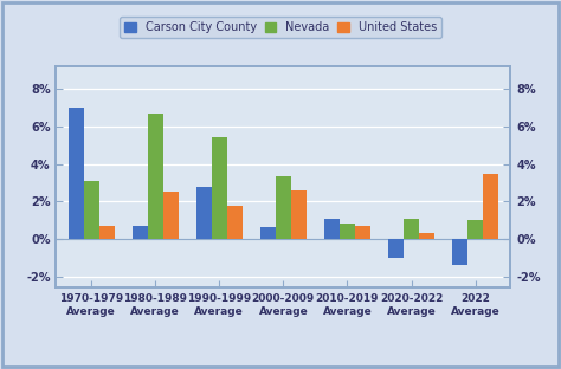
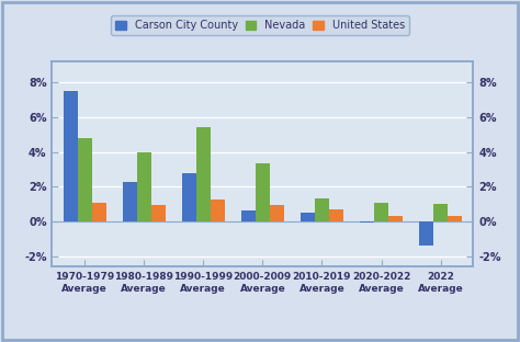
Carson City County/1970-1979 Average: 7.0% -> 7.5%
Nevada/1970-1979 Average: 3.1% -> 4.8%
United States/1970-1979 Average: 0.7% -> 1.1%
Carson City County/1980-1989 Average: 0.7% -> 2.2%
Nevada/1980-1989 Average: 6.7% -> 4.0%
United States/1980-1989 Average: 2.5% -> 0.9%
United States/1990-1999 Average: 1.8% -> 1.2%
United States/2000-2009 Average: 2.6% -> 0.9%
Carson City County/2010-2019 Average: 1.1% -> 0.5%
Nevada/2010-2019 Average: 0.8% -> 1.4%
Carson City County/2020-2022 Average: -1.0% -> -0.1%
United States/2022 Average: 3.5% -> 0.3%
